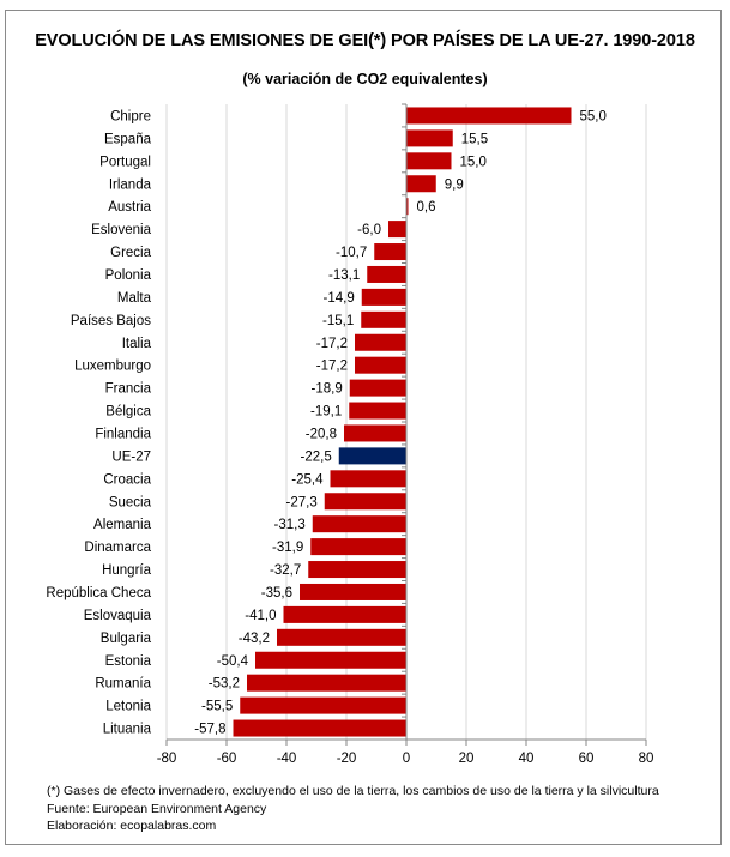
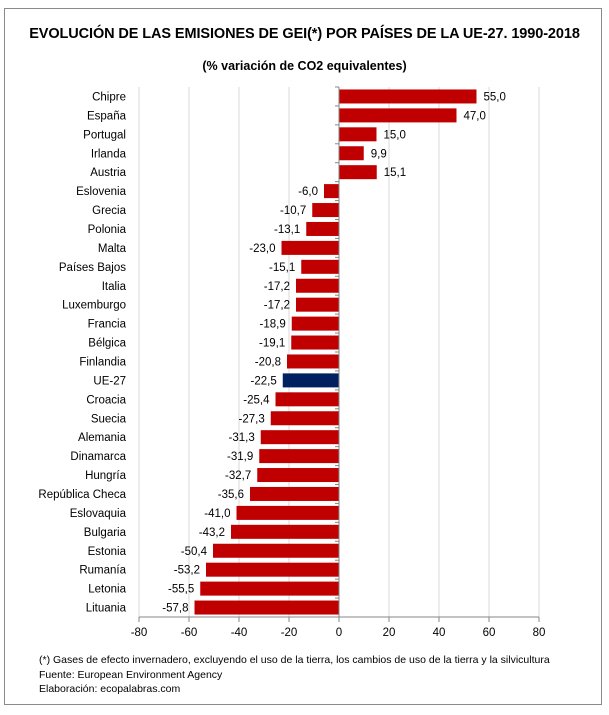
España: 15,5 -> 47,0
Austria: 0,6 -> 15,1
Malta: -14,9 -> -23,0
